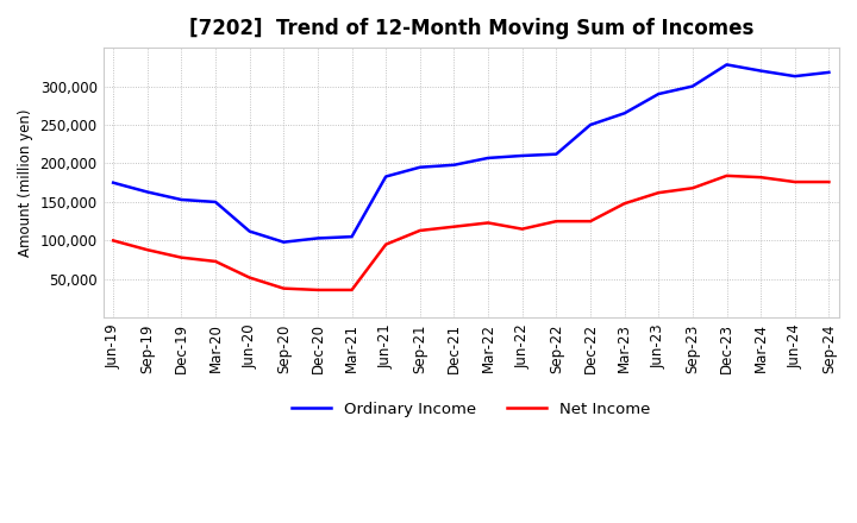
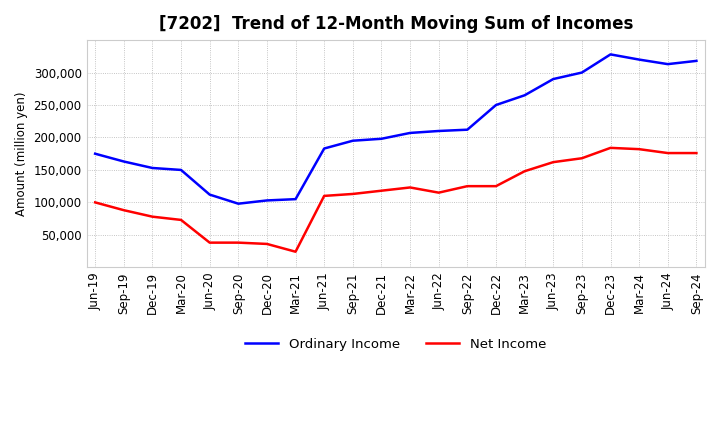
Net Income/Jun-20: 52,000 -> 38,000
Net Income/Mar-21: 36,000 -> 24,000
Net Income/Jun-21: 95,000 -> 110,000
